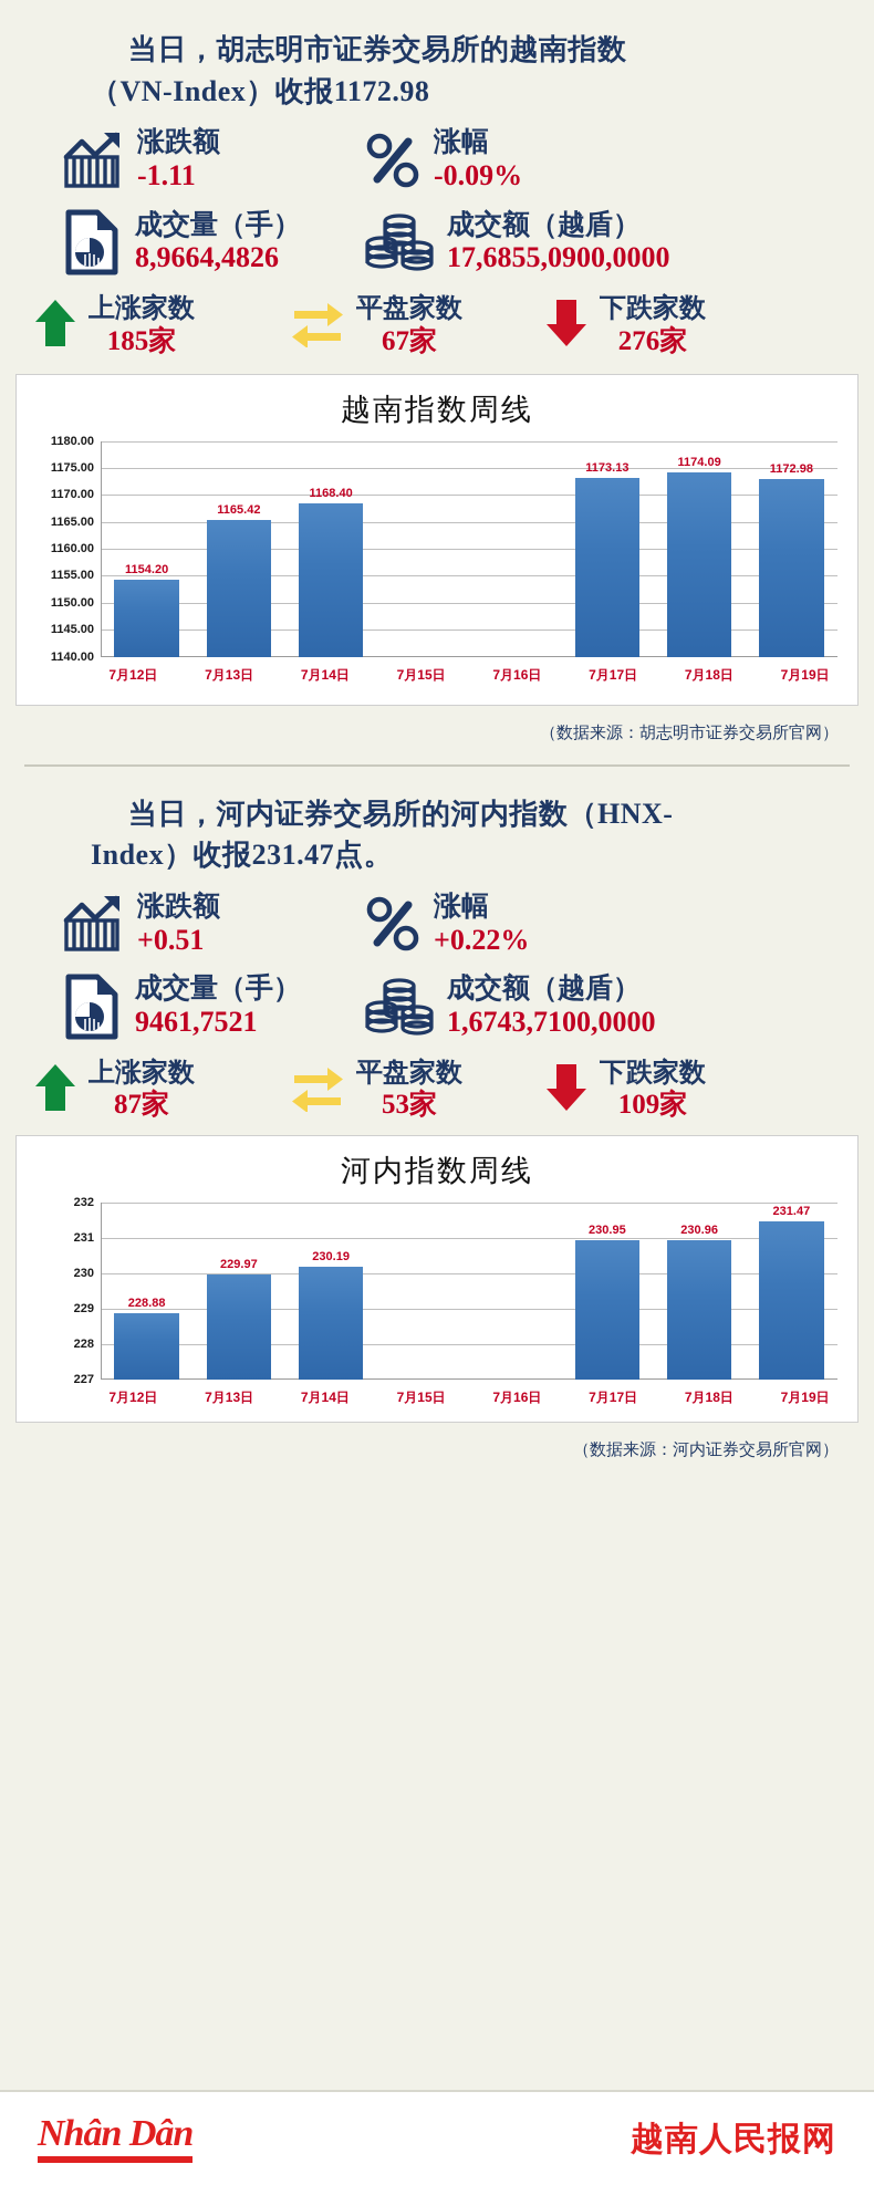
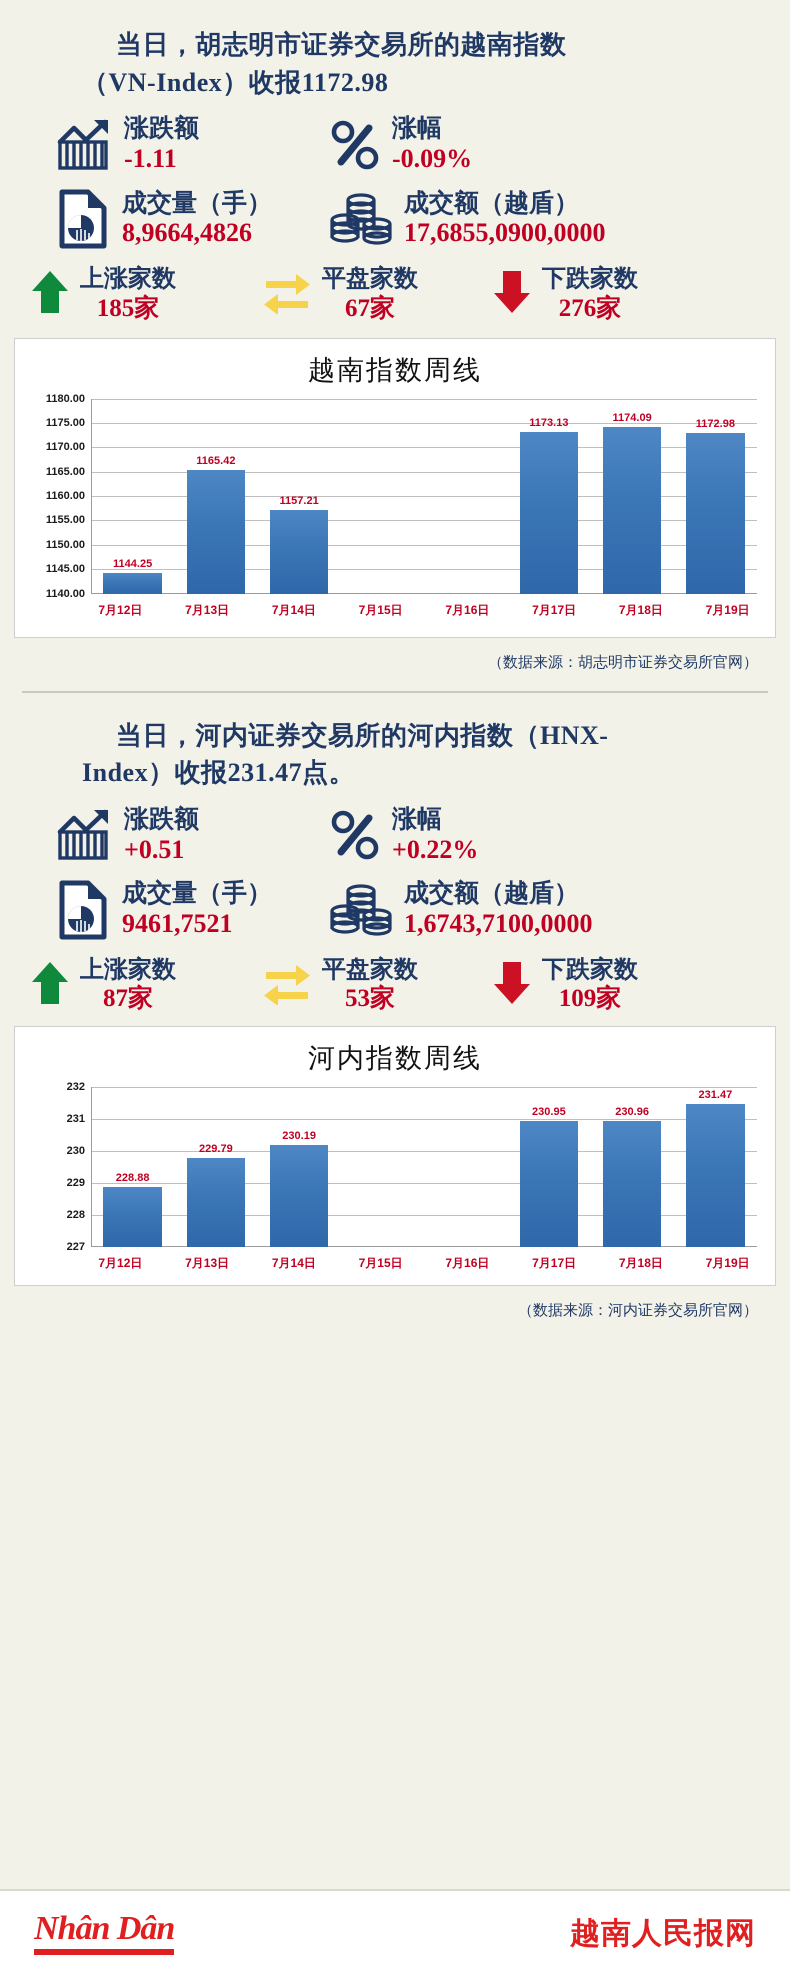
越南指数周线/7月12日: 1154.20 -> 1144.25
越南指数周线/7月14日: 1168.40 -> 1157.21
河内指数周线/7月13日: 229.97 -> 229.79
